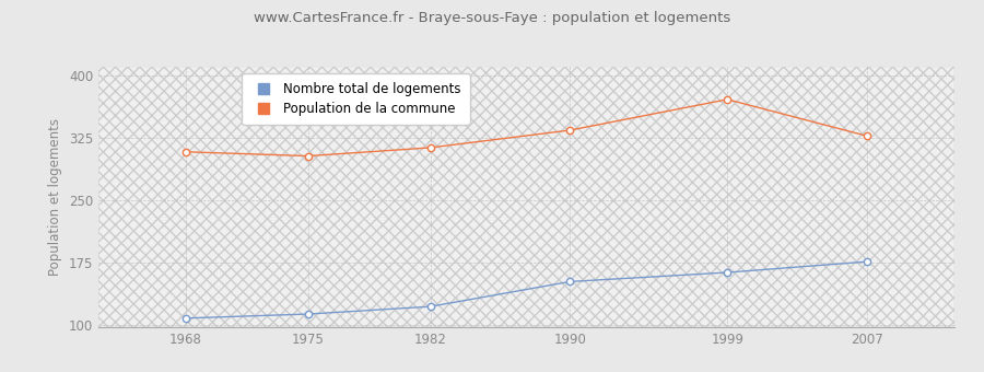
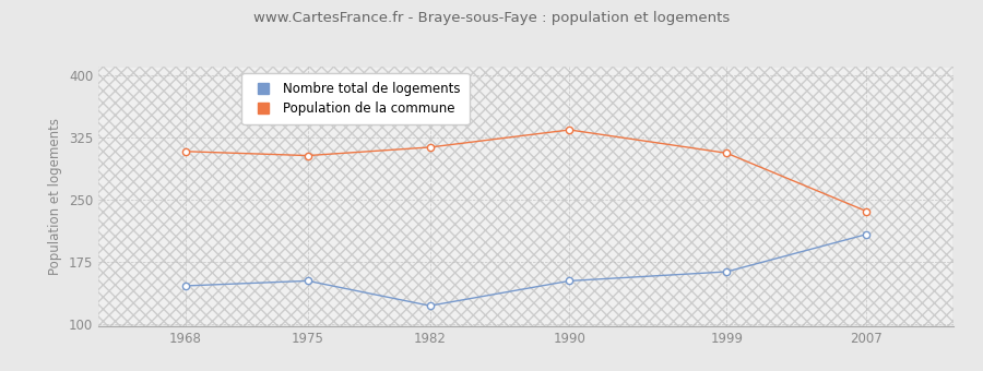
Nombre total de logements/1968: 108 -> 146
Nombre total de logements/1975: 113 -> 152
Population de la commune/1999: 371 -> 306
Nombre total de logements/2007: 176 -> 208
Population de la commune/2007: 327 -> 236
